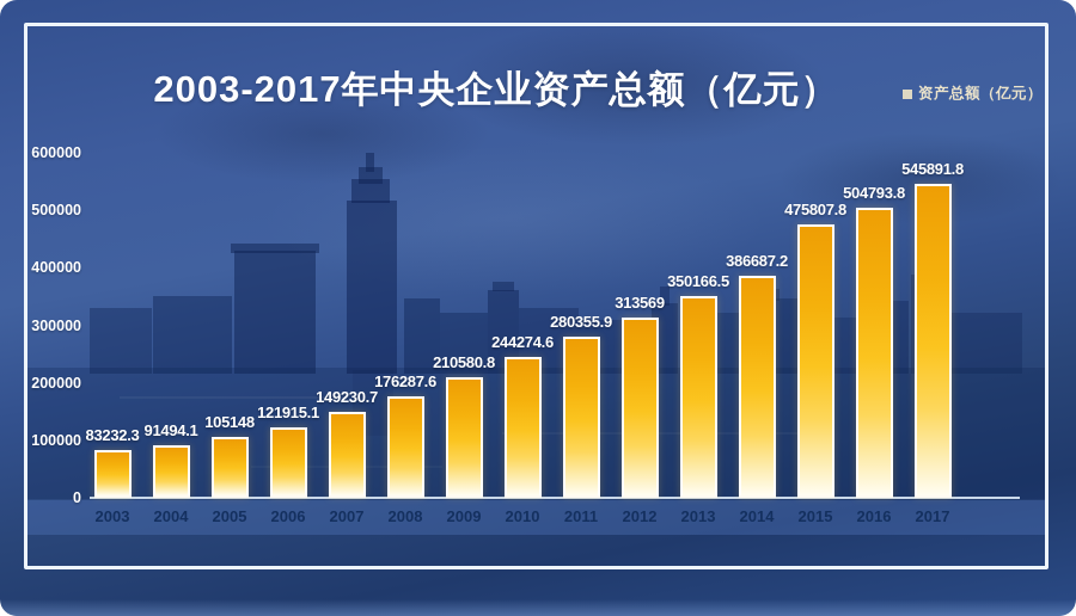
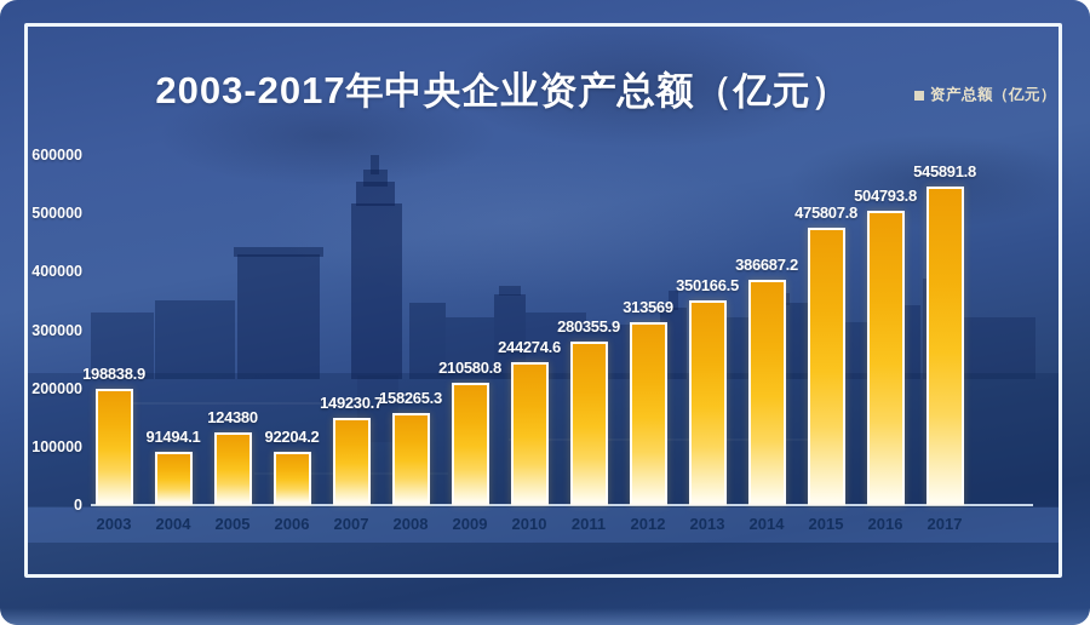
2003: 83232.3 -> 198838.9
2005: 105148 -> 124380
2006: 121915.1 -> 92204.2
2008: 176287.6 -> 158265.3
